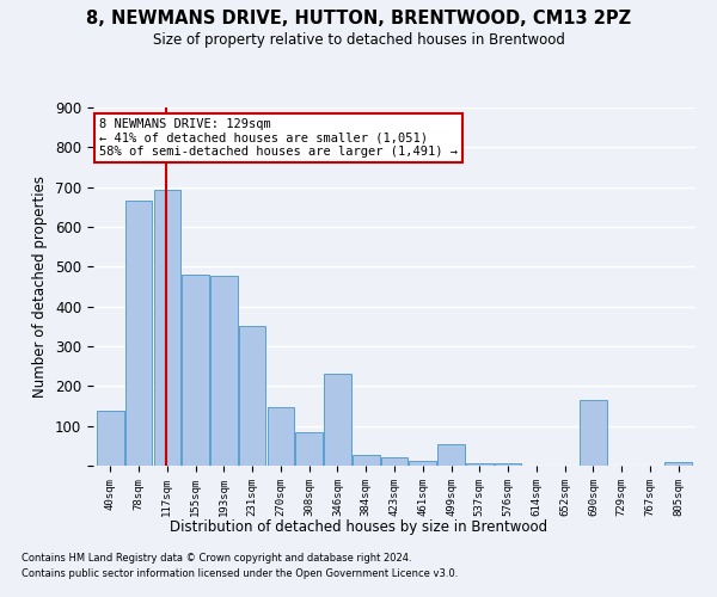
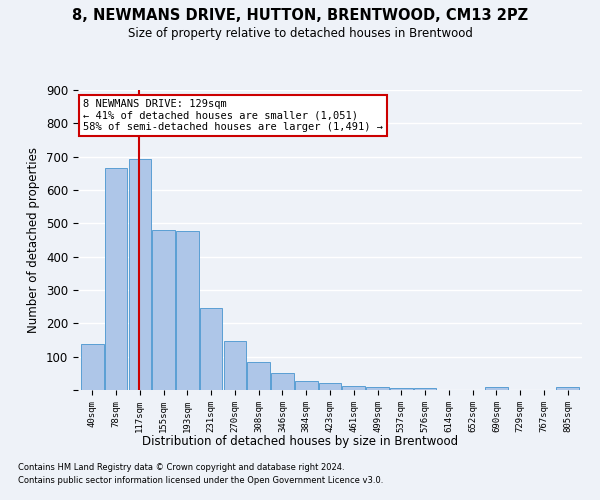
231sqm: 350 -> 246
346sqm: 230 -> 50
499sqm: 55 -> 10
690sqm: 165 -> 10
